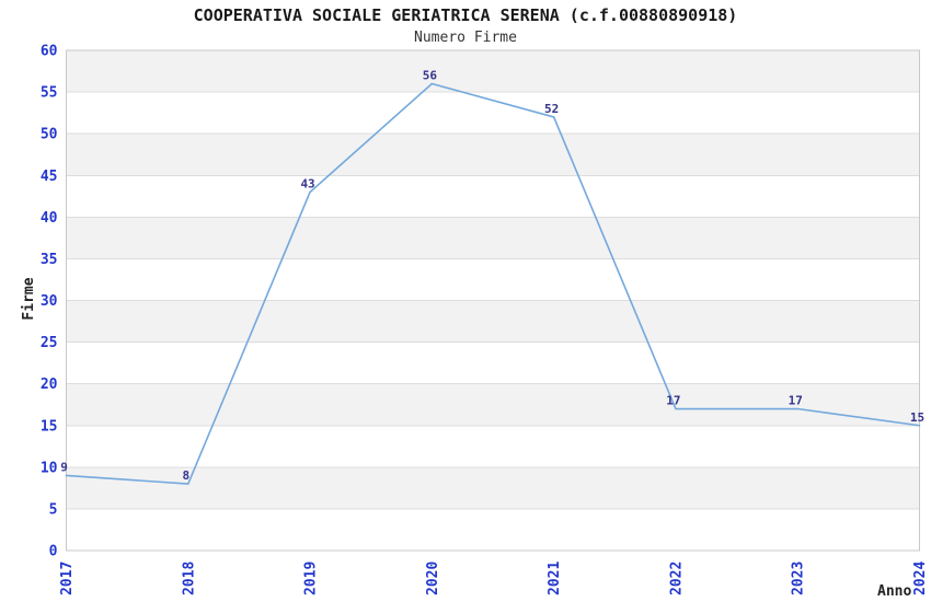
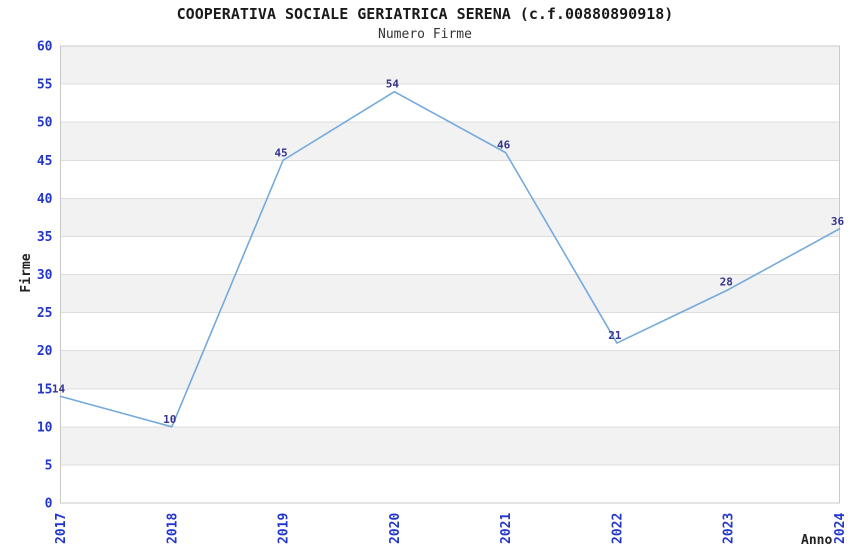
2017: 9 -> 14
2018: 8 -> 10
2019: 43 -> 45
2020: 56 -> 54
2021: 52 -> 46
2022: 17 -> 21
2023: 17 -> 28
2024: 15 -> 36
